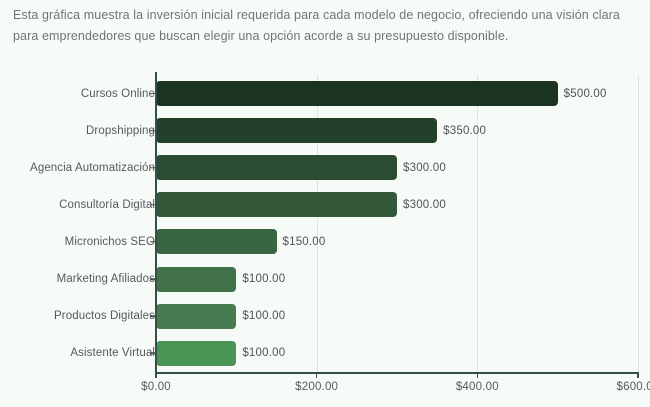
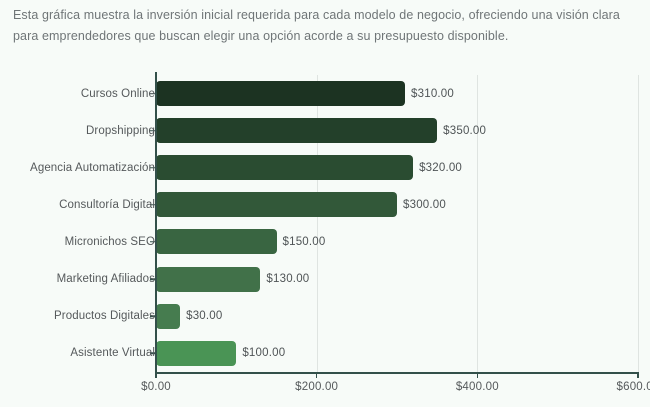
Cursos Online: $500.00 -> $310.00
Agencia Automatización: $300.00 -> $320.00
Marketing Afiliados: $100.00 -> $130.00
Productos Digitales: $100.00 -> $30.00
